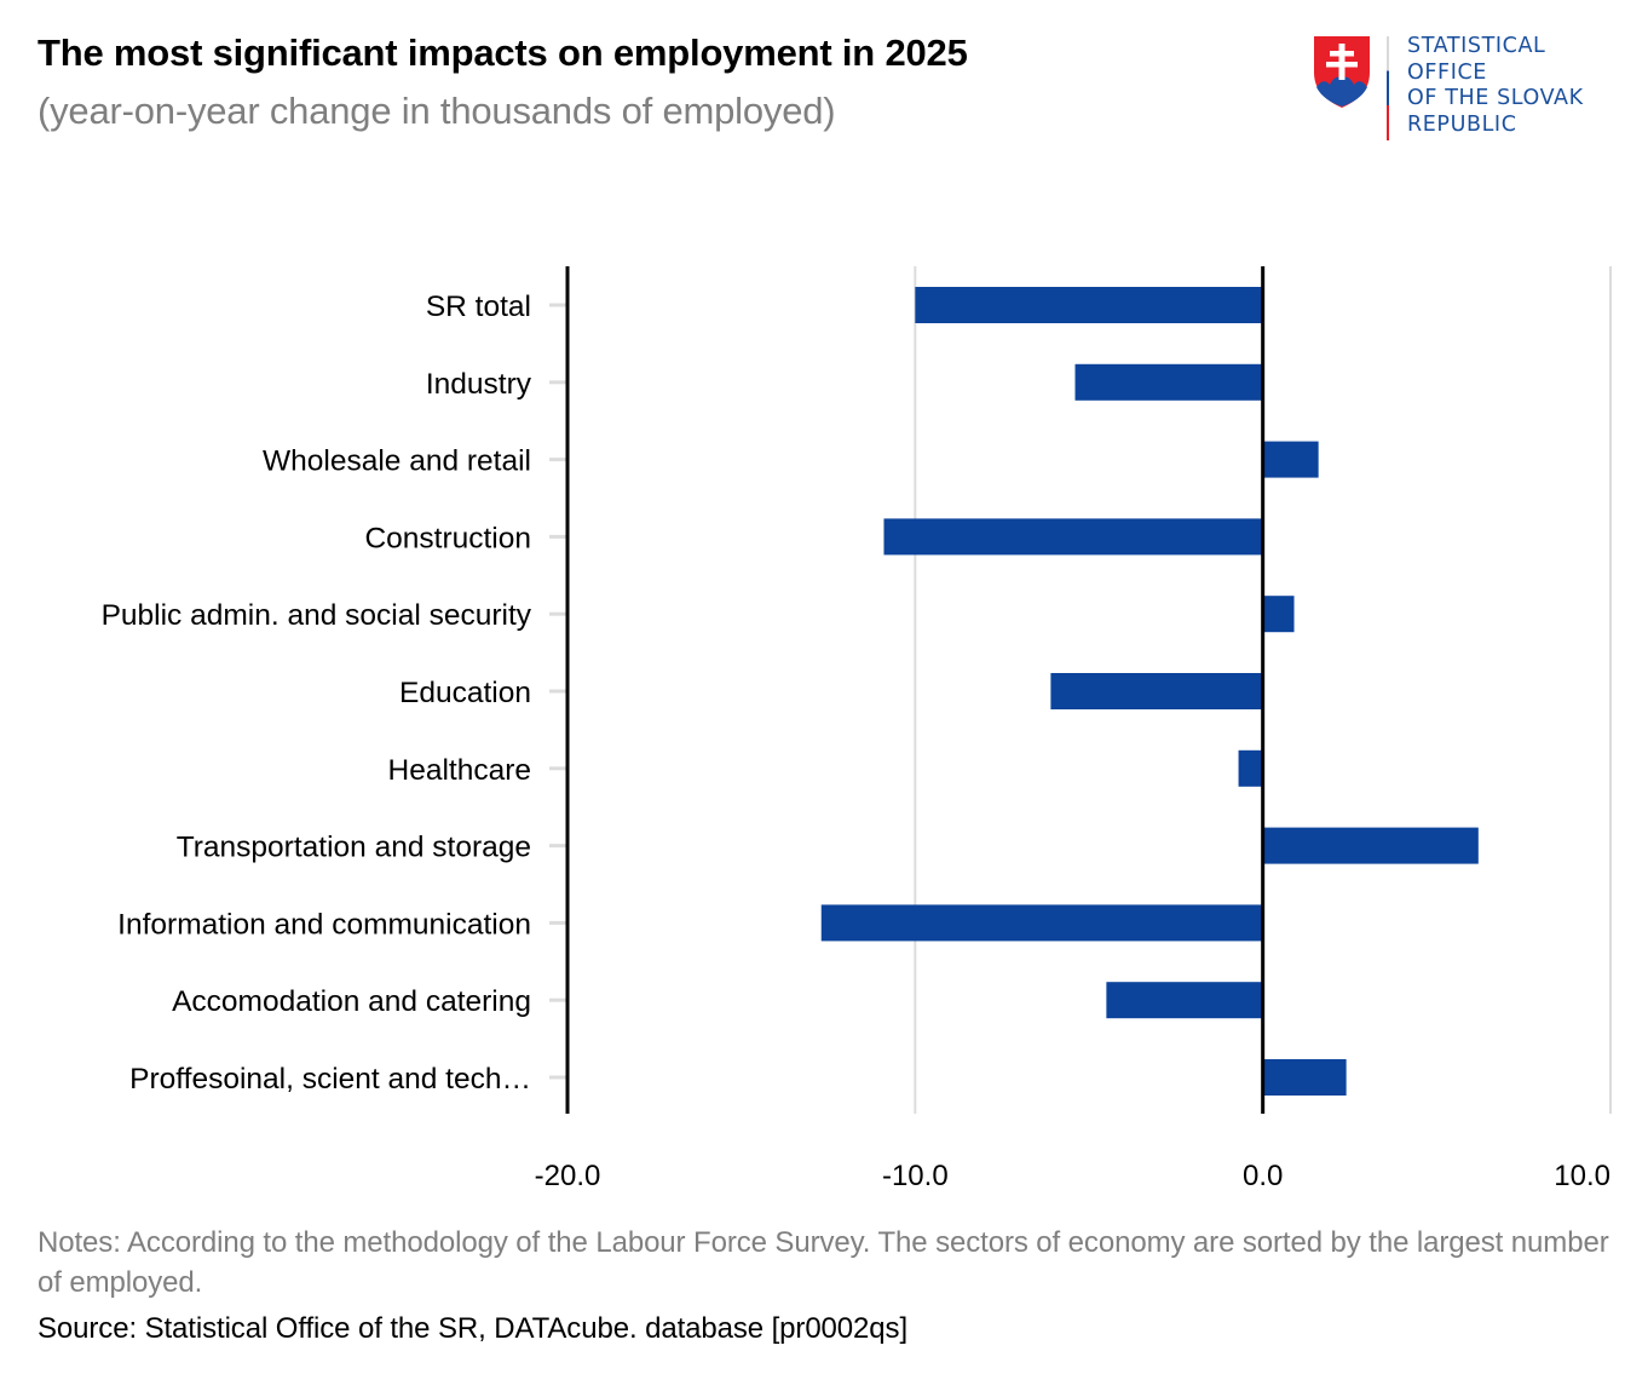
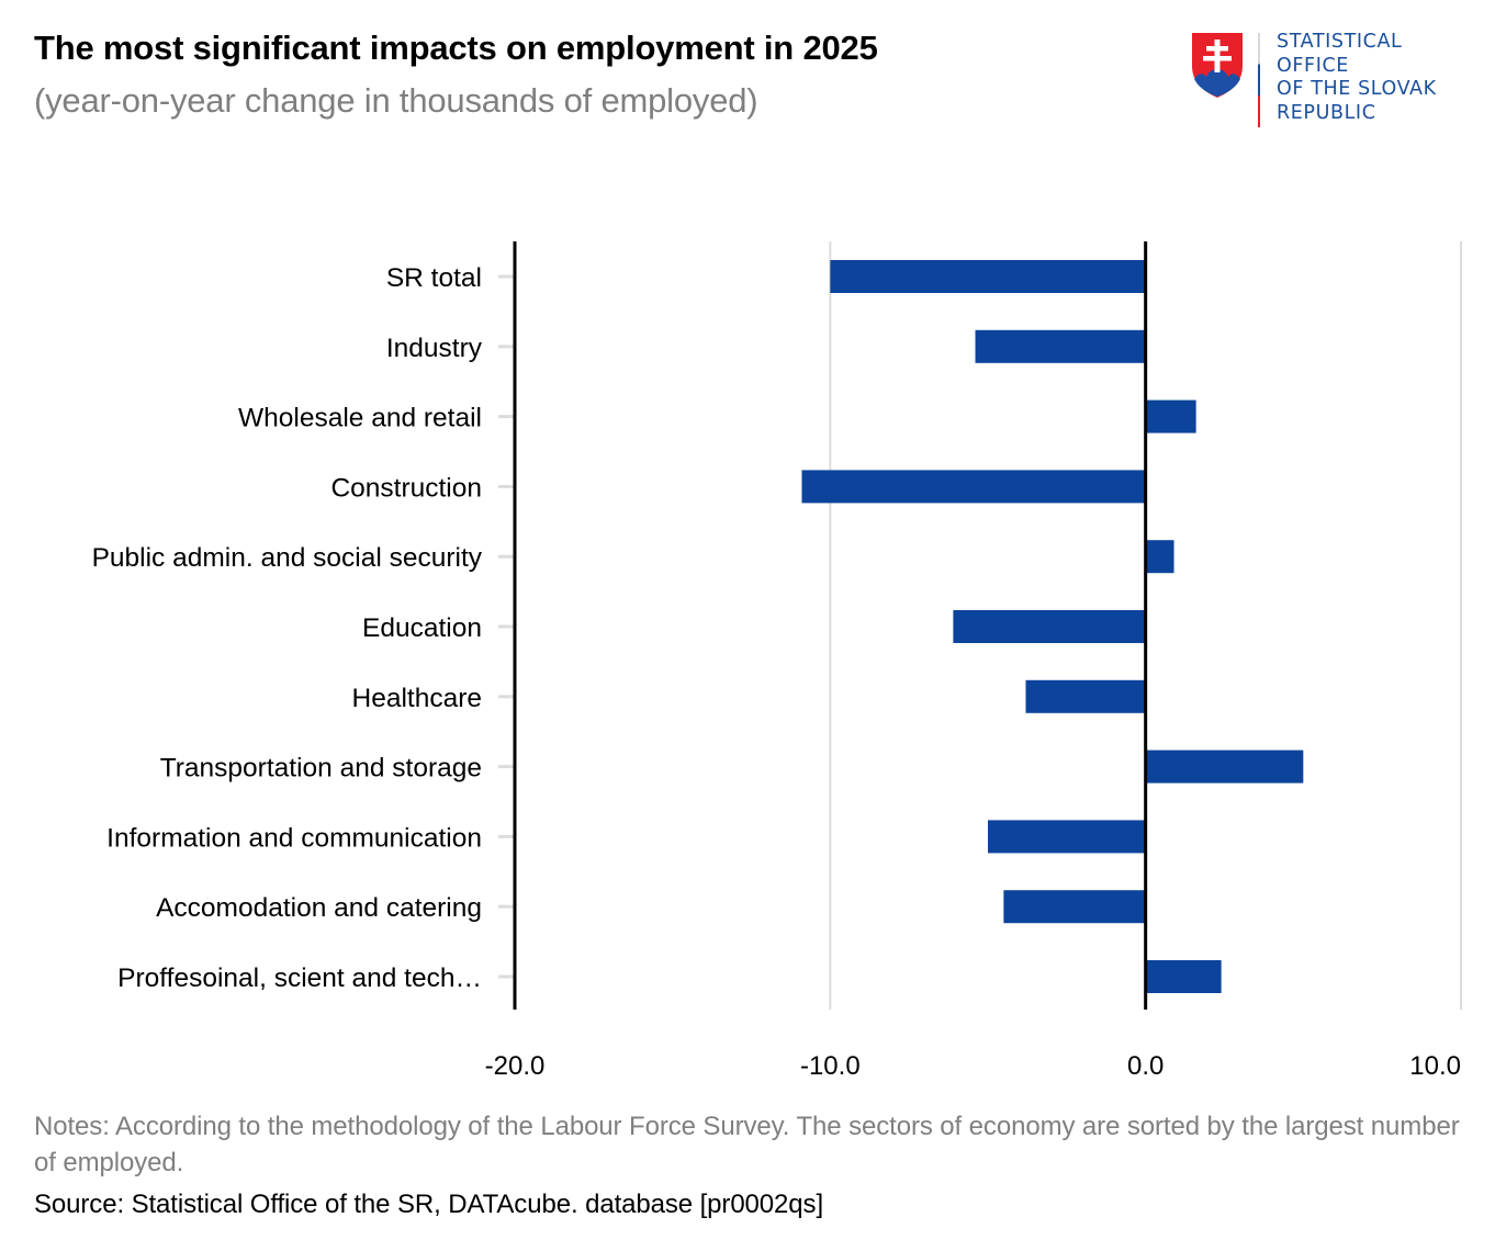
Healthcare: -0.7 -> -3.8
Transportation and storage: 6.2 -> 5.0
Information and communication: -12.7 -> -5.0
